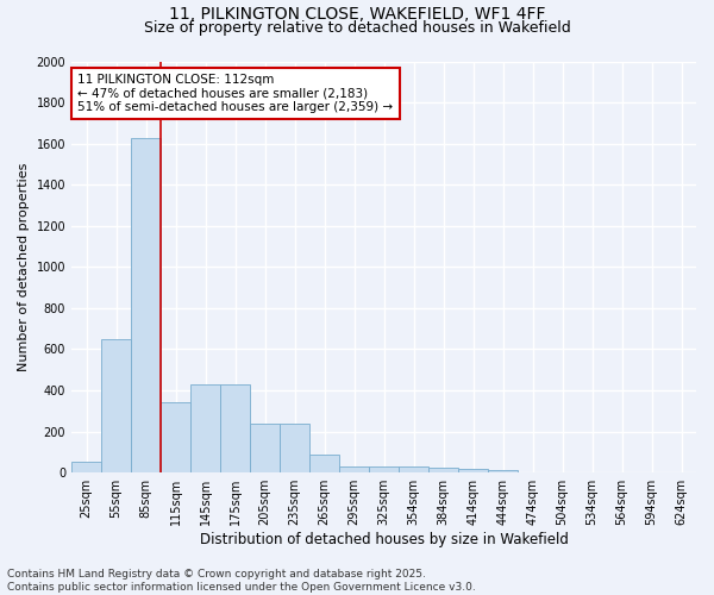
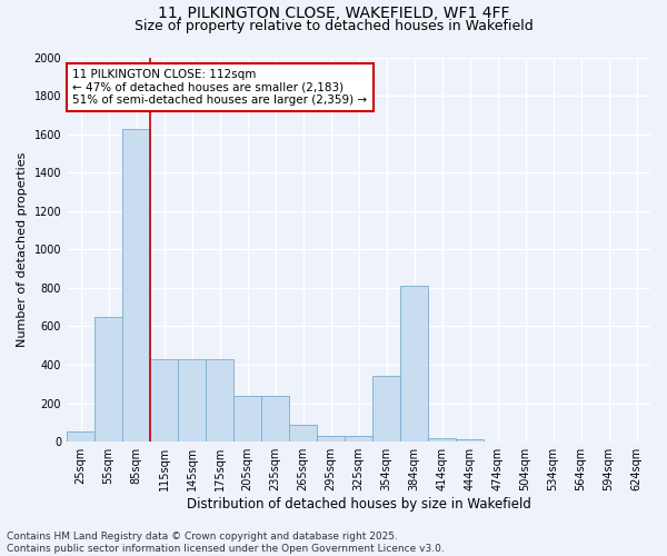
115sqm: 340 -> 430
354sqm: 30 -> 340
384sqm: 20 -> 810
